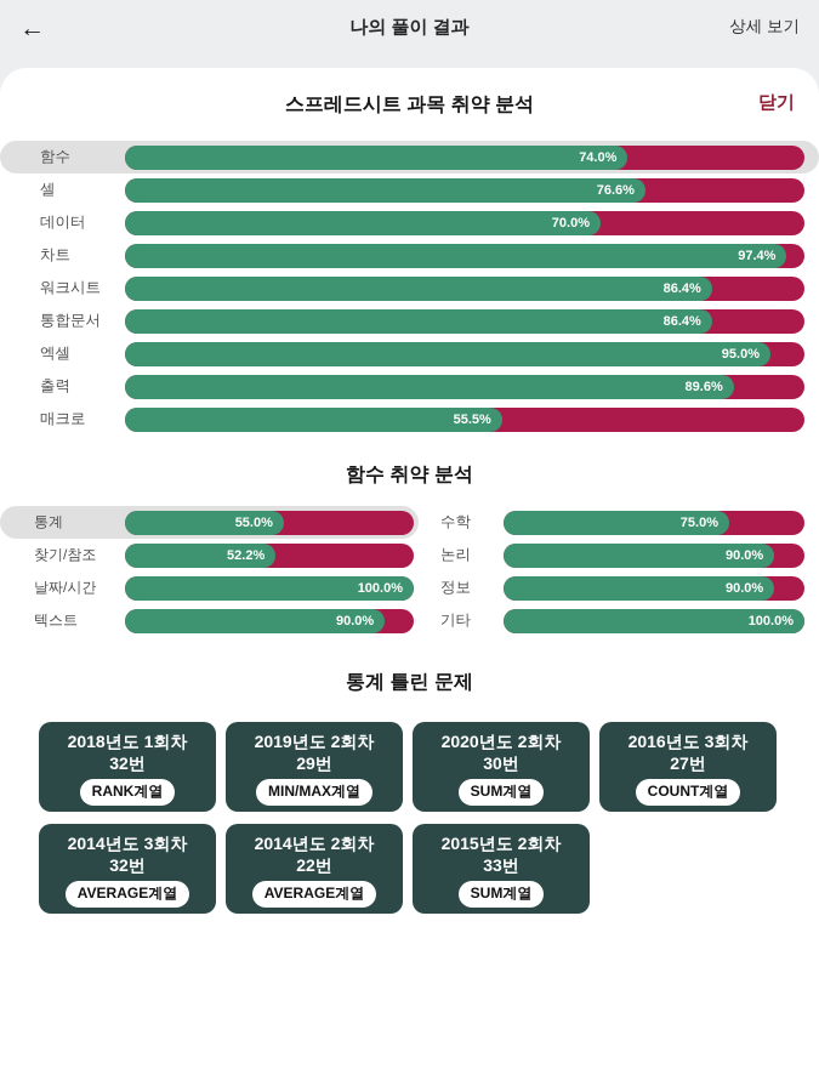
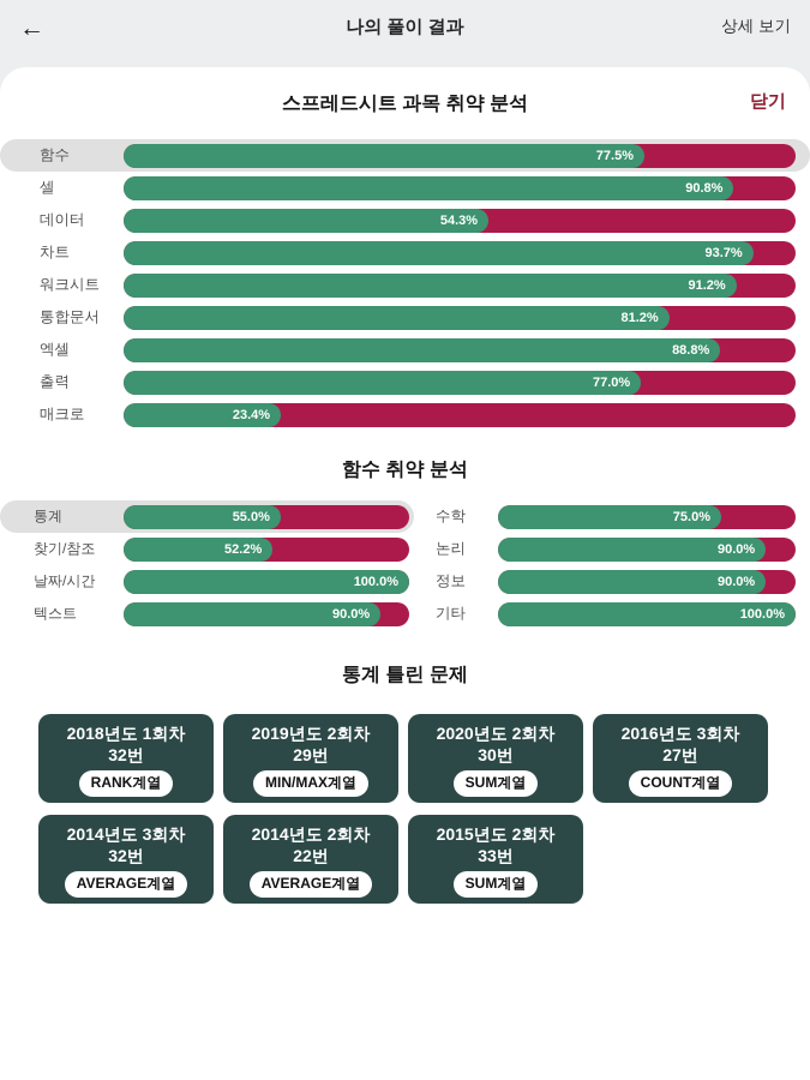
스프레드시트 과목 취약 분석/함수: 74.0% -> 77.5%
스프레드시트 과목 취약 분석/셀: 76.6% -> 90.8%
스프레드시트 과목 취약 분석/데이터: 70.0% -> 54.3%
스프레드시트 과목 취약 분석/차트: 97.4% -> 93.7%
스프레드시트 과목 취약 분석/워크시트: 86.4% -> 91.2%
스프레드시트 과목 취약 분석/통합문서: 86.4% -> 81.2%
스프레드시트 과목 취약 분석/엑셀: 95.0% -> 88.8%
스프레드시트 과목 취약 분석/출력: 89.6% -> 77.0%
스프레드시트 과목 취약 분석/매크로: 55.5% -> 23.4%
